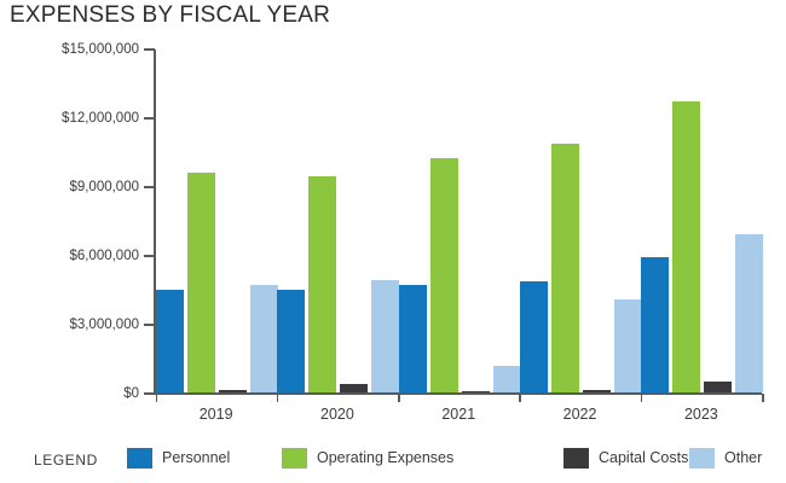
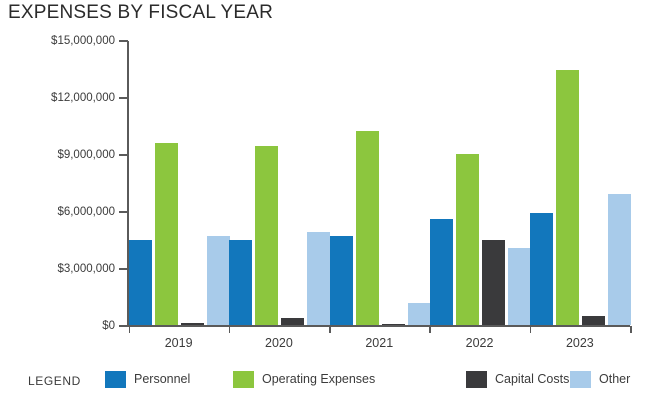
Personnel/2022: $4800000 -> $5600000
Operating Expenses/2022: $10800000 -> $9000000
Capital Costs/2022: $100000 -> $4500000
Operating Expenses/2023: $12700000 -> $13400000
